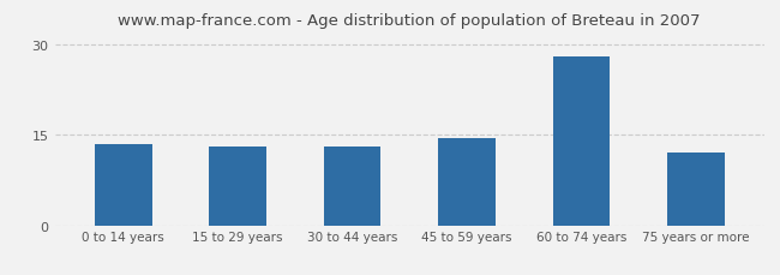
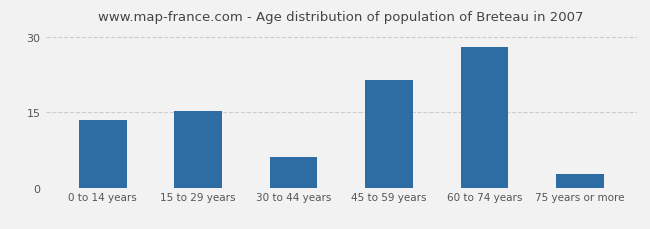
15 to 29 years: 13.0 -> 15.2
30 to 44 years: 13.0 -> 6.0
45 to 59 years: 14.5 -> 21.4
75 years or more: 12.0 -> 2.8
